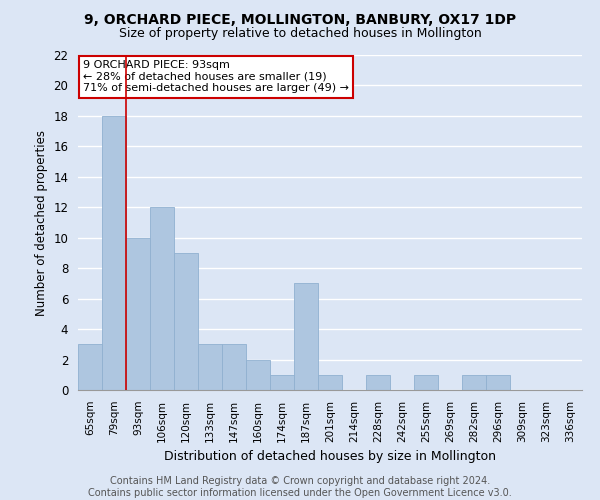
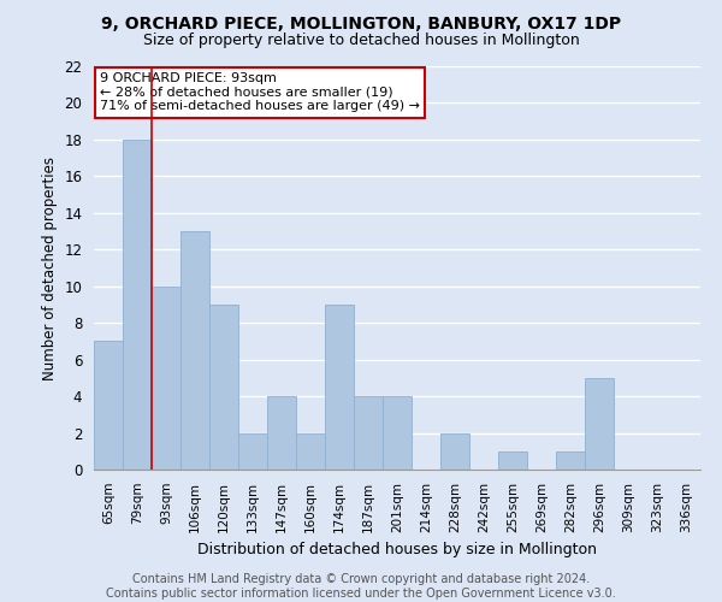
65sqm: 3 -> 7
106sqm: 12 -> 13
133sqm: 3 -> 2
147sqm: 3 -> 4
174sqm: 1 -> 9
187sqm: 7 -> 4
201sqm: 1 -> 4
228sqm: 1 -> 2
296sqm: 1 -> 5
